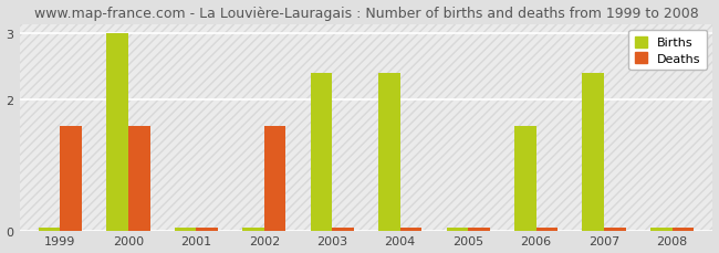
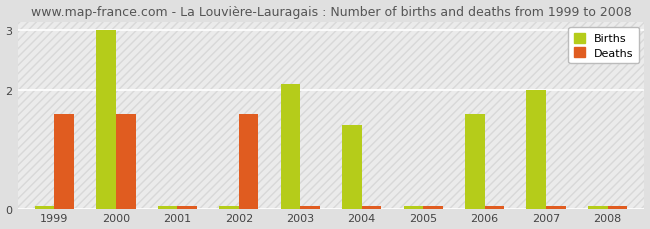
Births/2003: 2.4 -> 2.1
Births/2004: 2.4 -> 1.4
Births/2007: 2.4 -> 2.0
